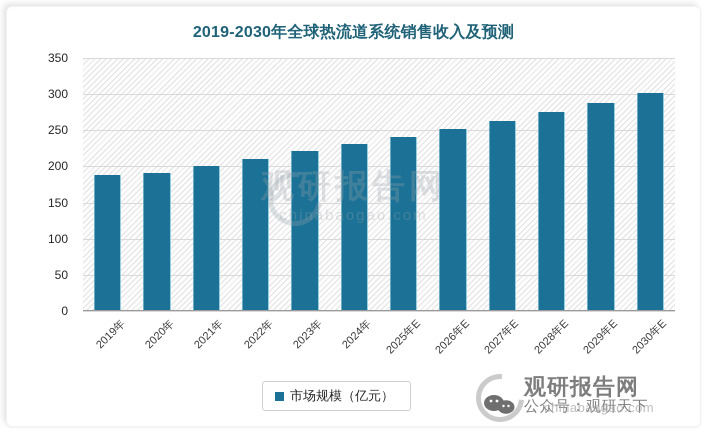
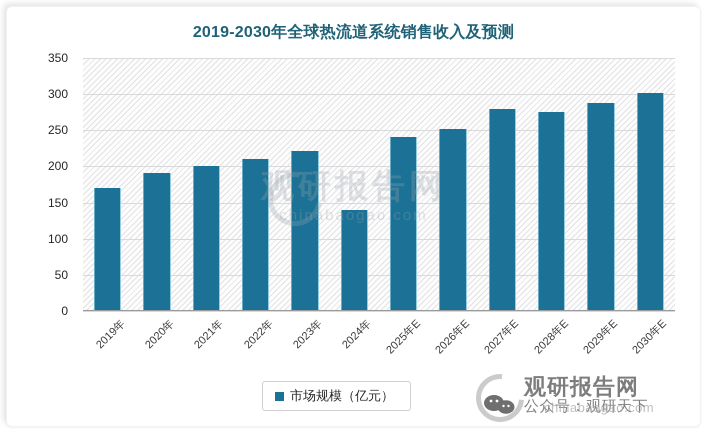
2019年: 190 -> 170
2024年: 230 -> 140
2027年E: 260 -> 280
